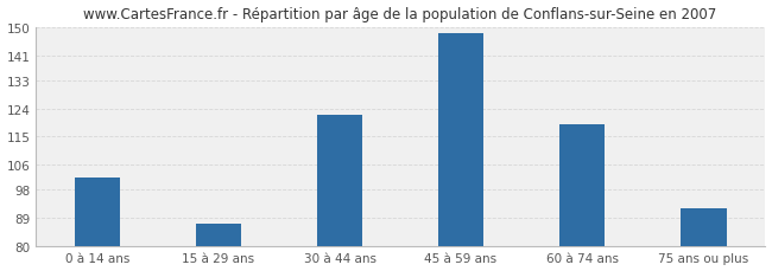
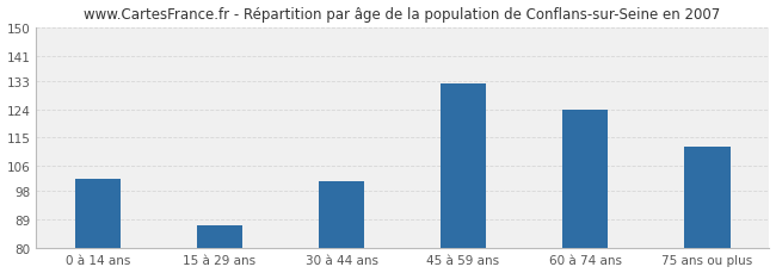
30 à 44 ans: 122 -> 101
45 à 59 ans: 148 -> 132
60 à 74 ans: 119 -> 124
75 ans ou plus: 92 -> 112
